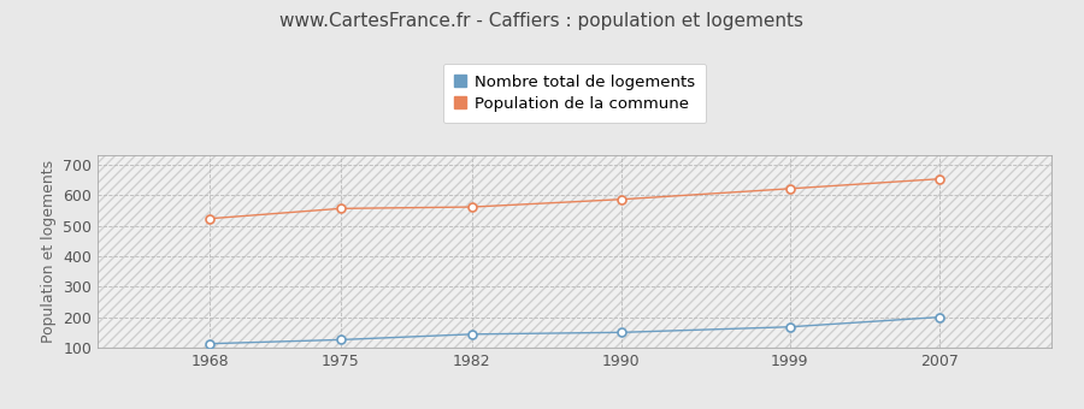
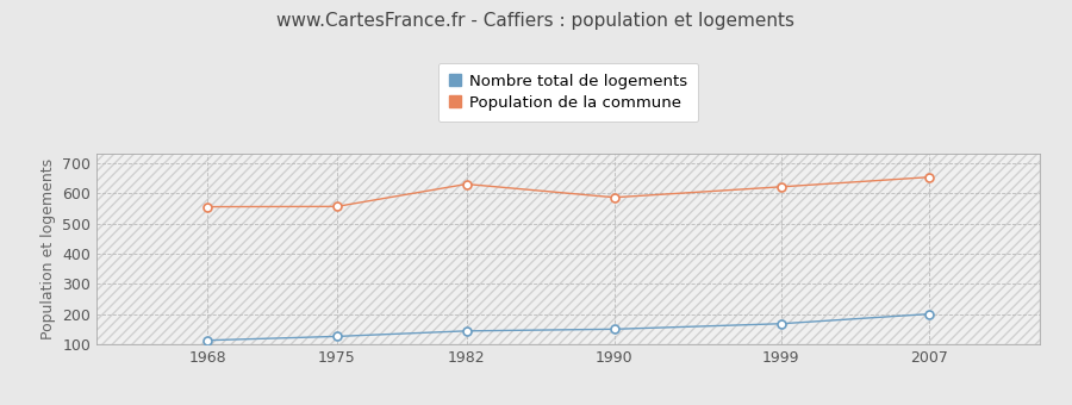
Population de la commune/1968: 523 -> 555
Population de la commune/1982: 561 -> 630
